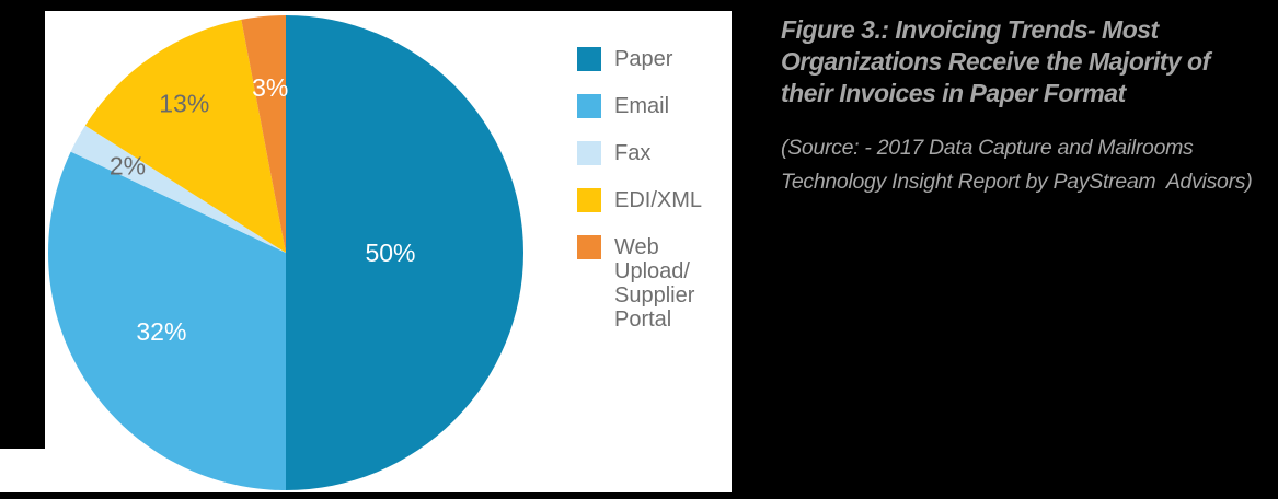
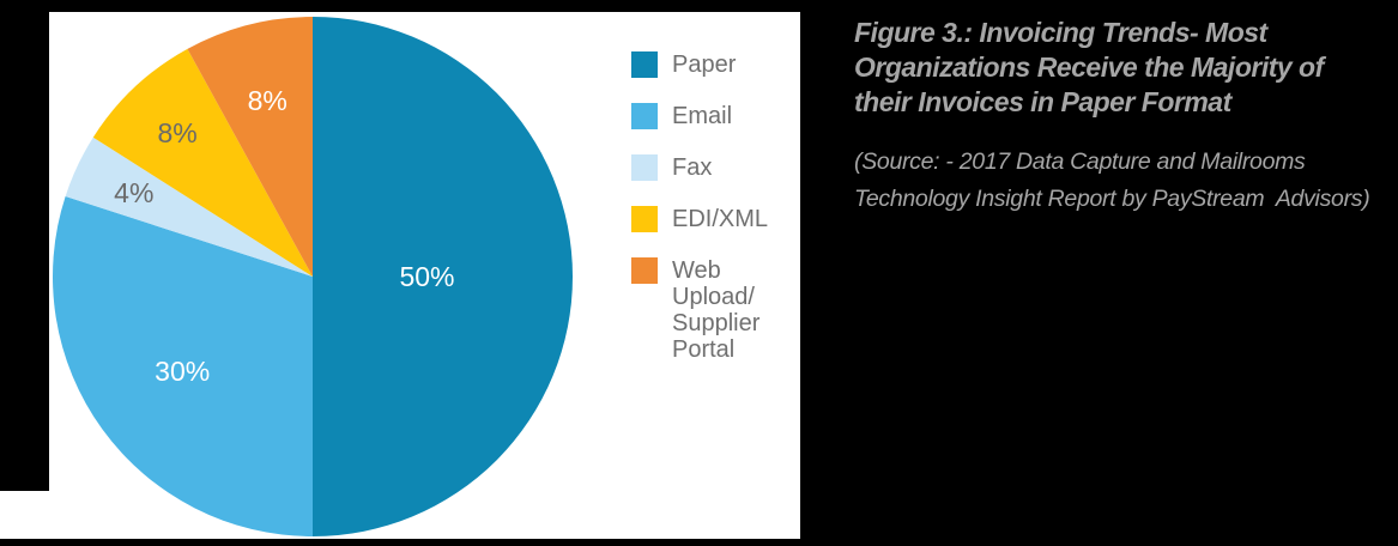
Email: 32% -> 30%
Fax: 2% -> 4%
EDI/XML: 13% -> 8%
Web Upload/ Supplier Portal: 3% -> 8%
